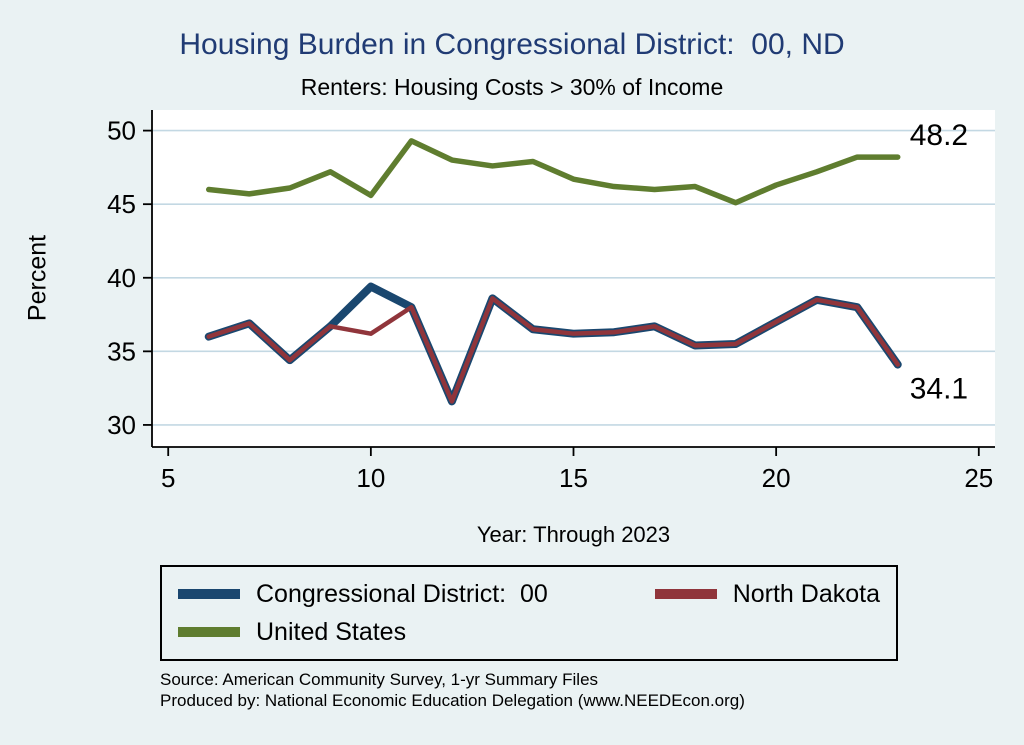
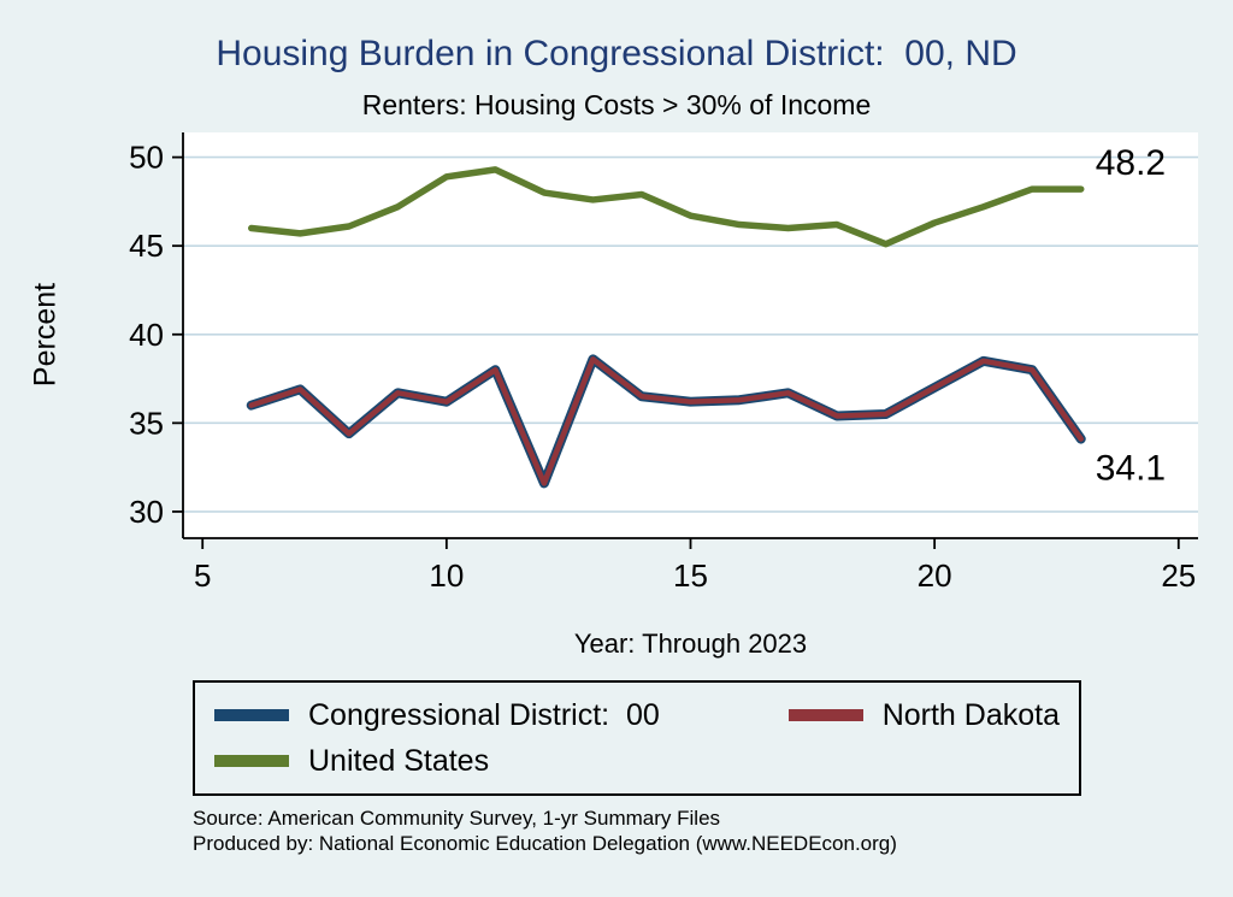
Congressional District: 00/10: 39.4 -> 36.2
United States/10: 45.6 -> 48.9
